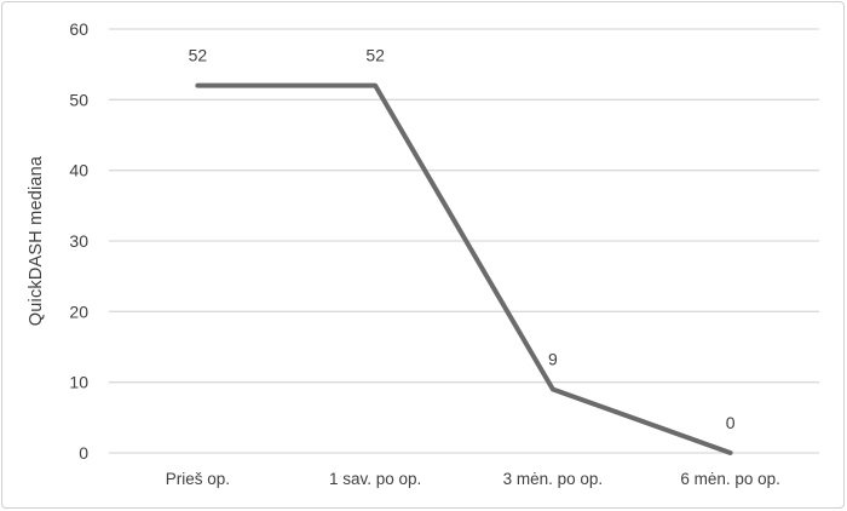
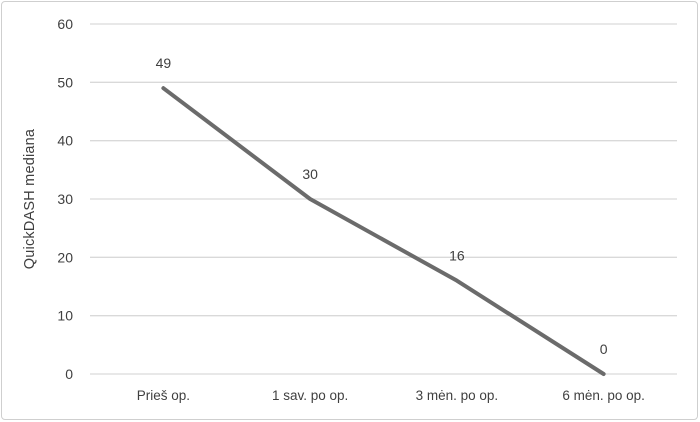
Prieš op.: 52 -> 49
1 sav. po op.: 52 -> 30
3 mėn. po op.: 9 -> 16
